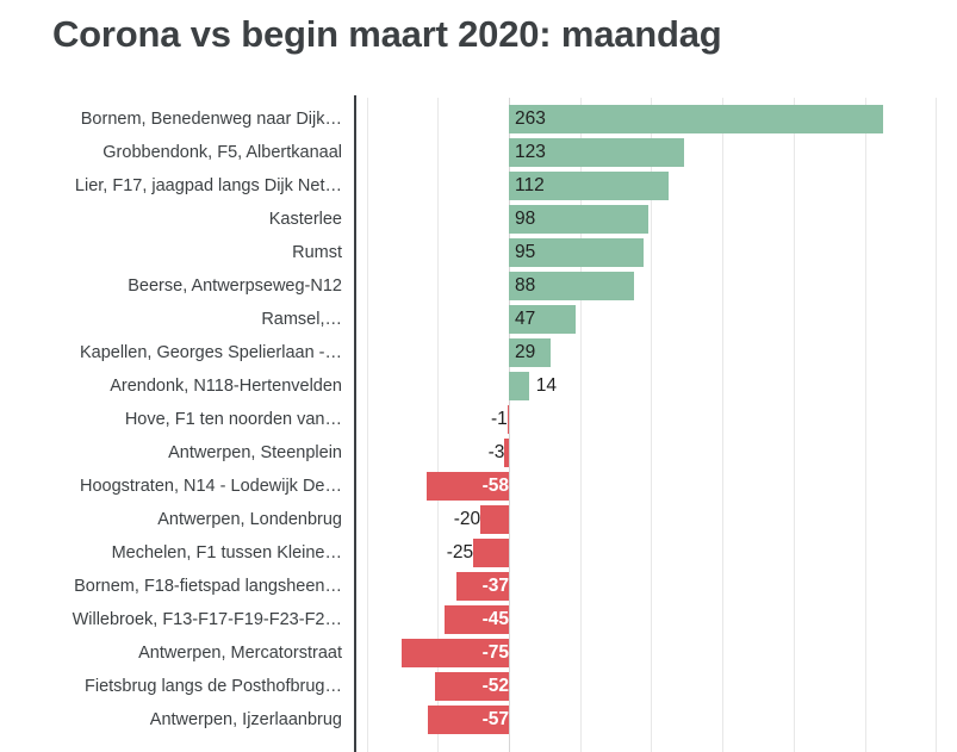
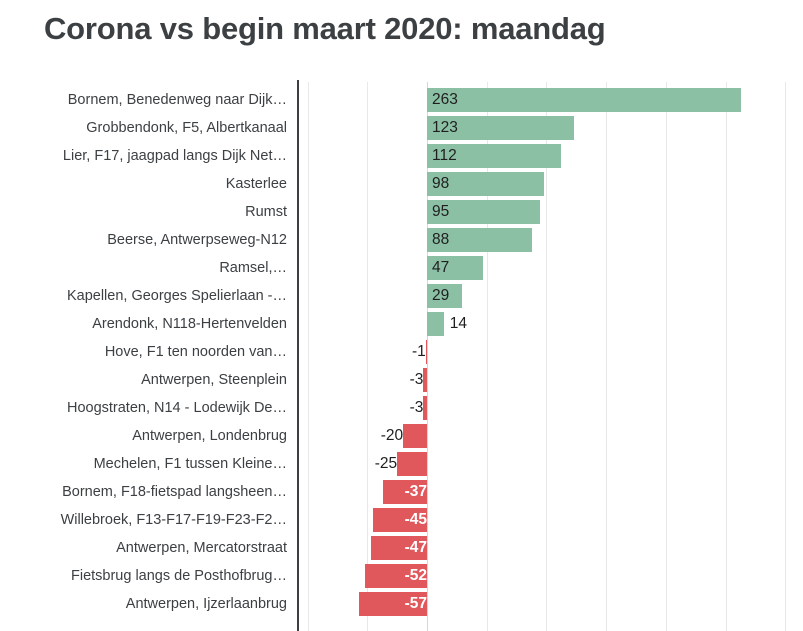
Hoogstraten, N14 - Lodewijk De…: -58 -> -3
Antwerpen, Mercatorstraat: -75 -> -47
